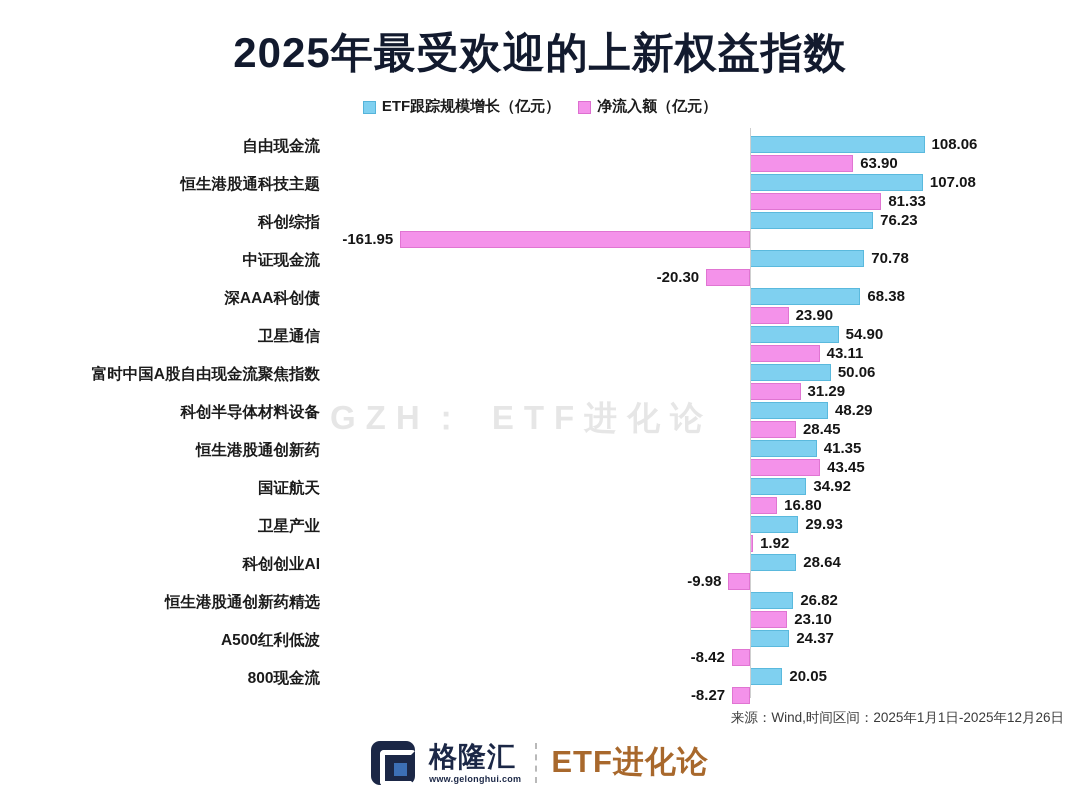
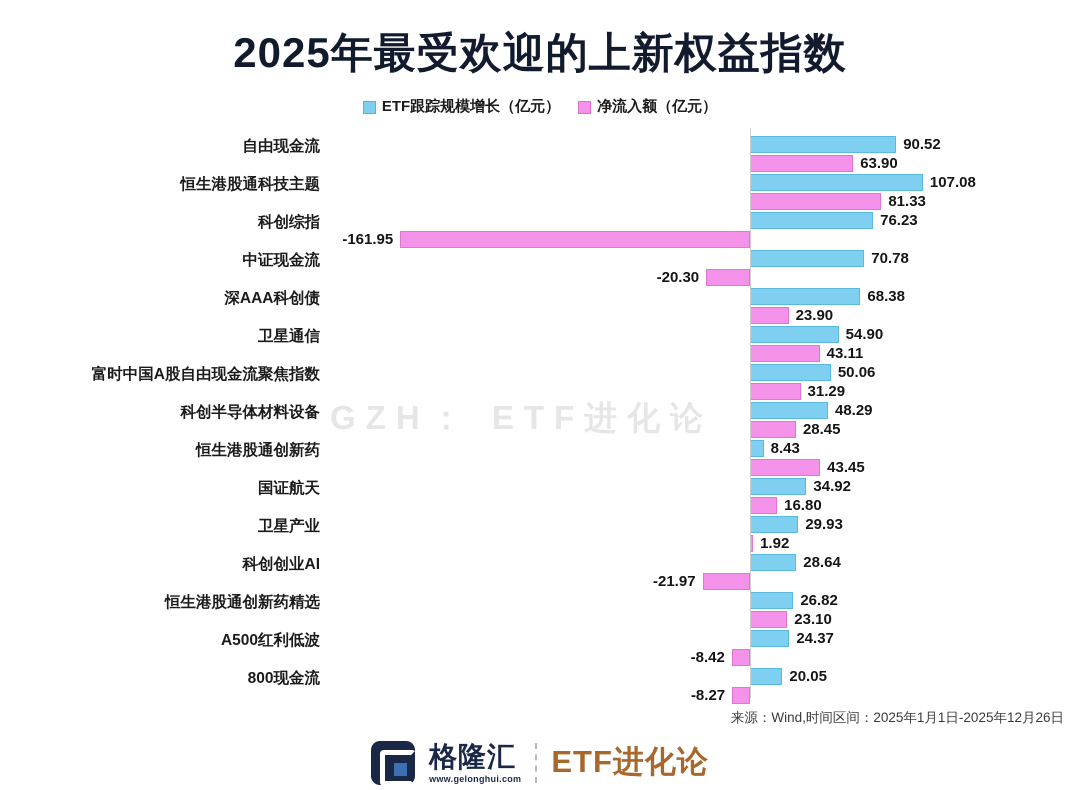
ETF跟踪规模增长（亿元）/自由现金流: 108.06 -> 90.52
ETF跟踪规模增长（亿元）/恒生港股通创新药: 41.35 -> 8.43
净流入额（亿元）/科创创业AI: -9.98 -> -21.97
